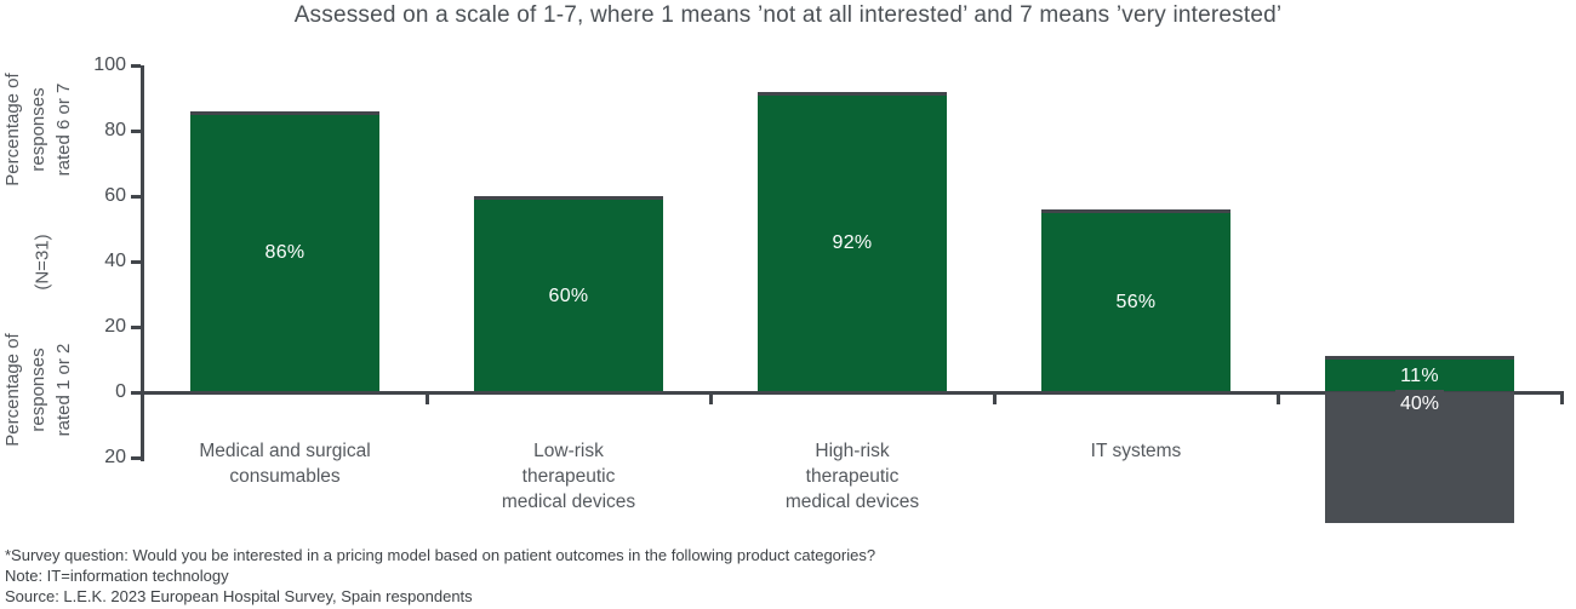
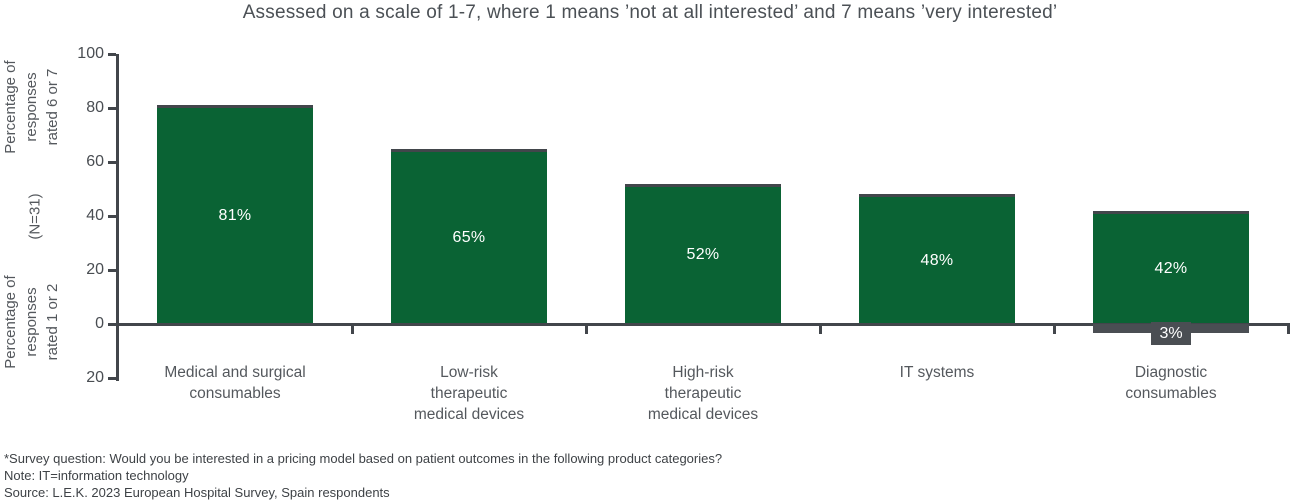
Percentage of responses rated 6 or 7/Medical and surgical consumables: 86% -> 81%
Percentage of responses rated 6 or 7/Low-risk therapeutic medical devices: 60% -> 65%
Percentage of responses rated 6 or 7/High-risk therapeutic medical devices: 92% -> 52%
Percentage of responses rated 6 or 7/IT systems: 56% -> 48%
Percentage of responses rated 6 or 7/Diagnostic consumables: 11% -> 42%
Percentage of responses rated 1 or 2/Diagnostic consumables: 40% -> 3%
